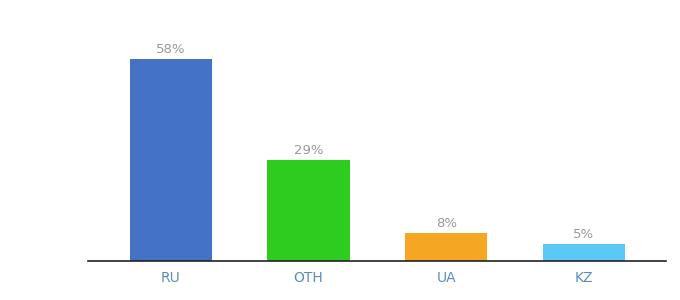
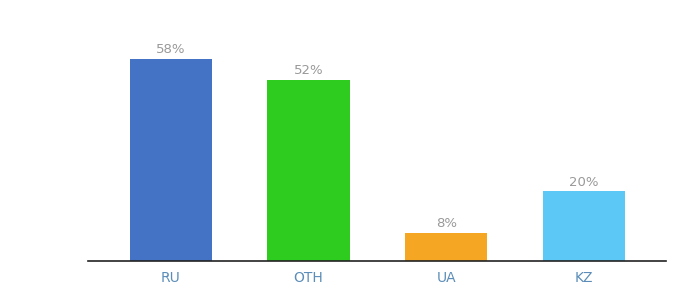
OTH: 29% -> 52%
KZ: 5% -> 20%
